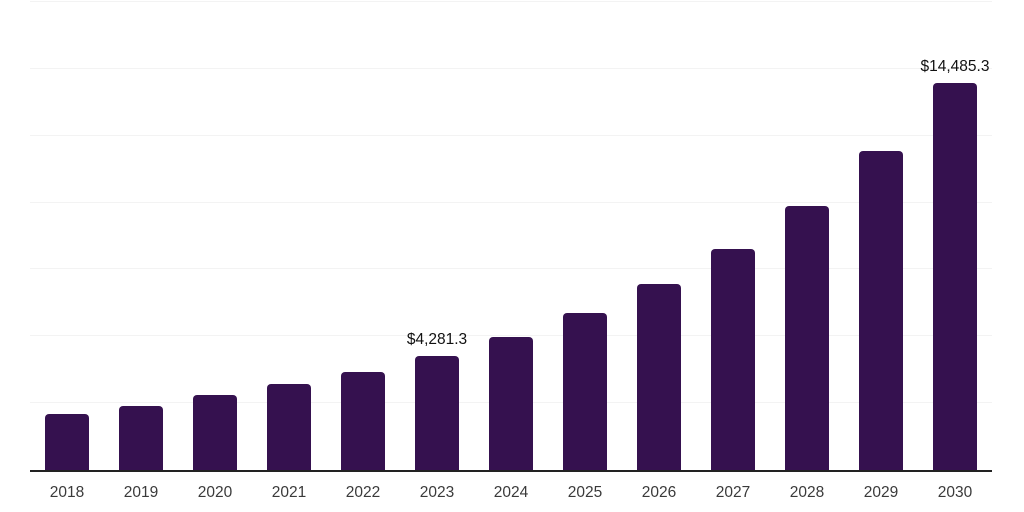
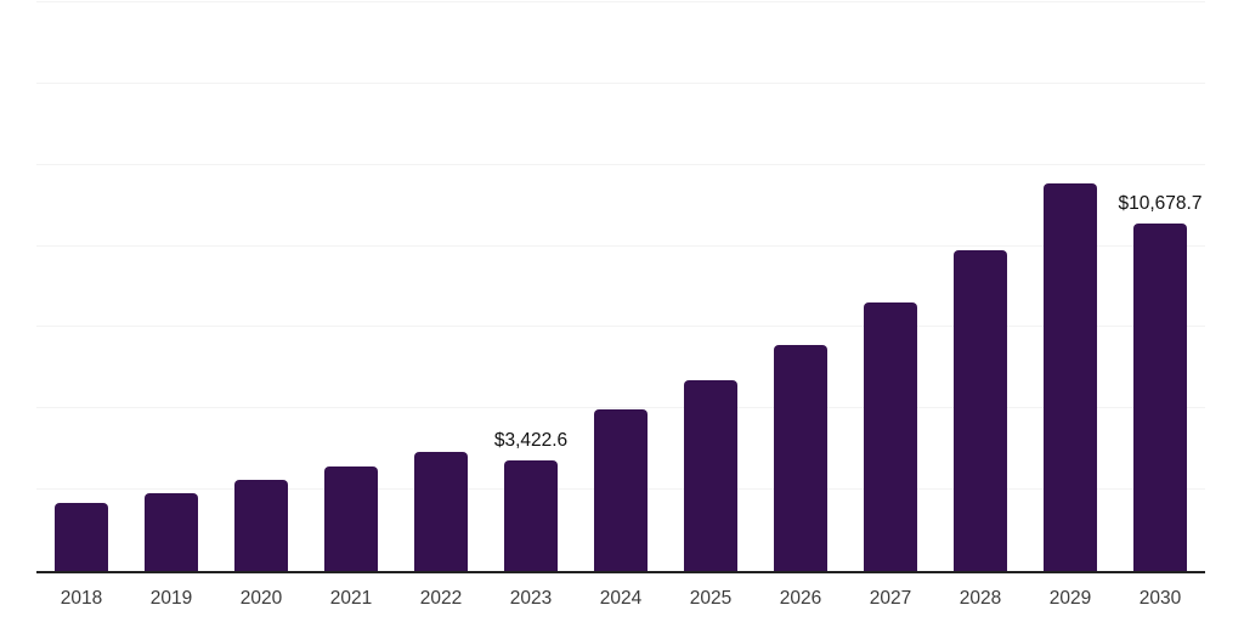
2023: $4,281.3 -> $3,422.6
2030: $14,485.3 -> $10,678.7
